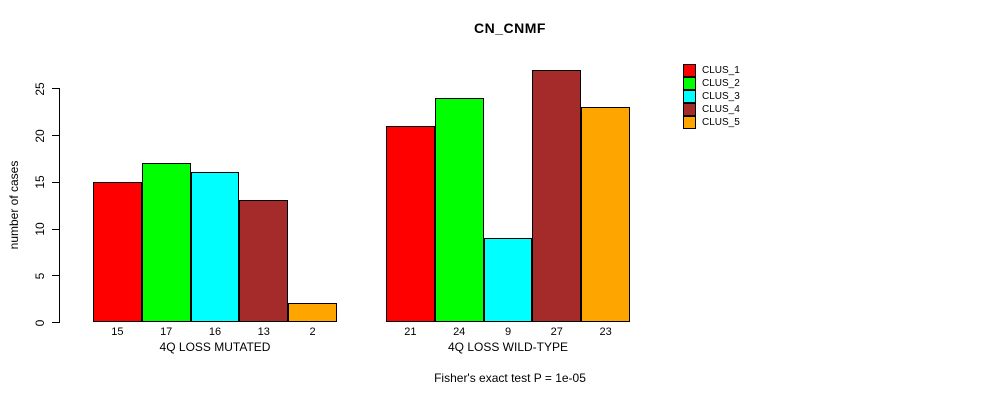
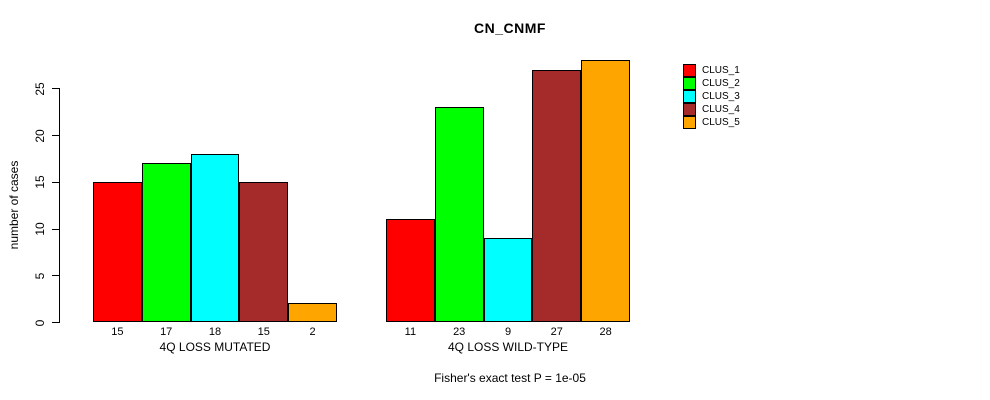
CLUS_3/4Q LOSS MUTATED: 16 -> 18
CLUS_4/4Q LOSS MUTATED: 13 -> 15
CLUS_1/4Q LOSS WILD-TYPE: 21 -> 11
CLUS_2/4Q LOSS WILD-TYPE: 24 -> 23
CLUS_5/4Q LOSS WILD-TYPE: 23 -> 28
